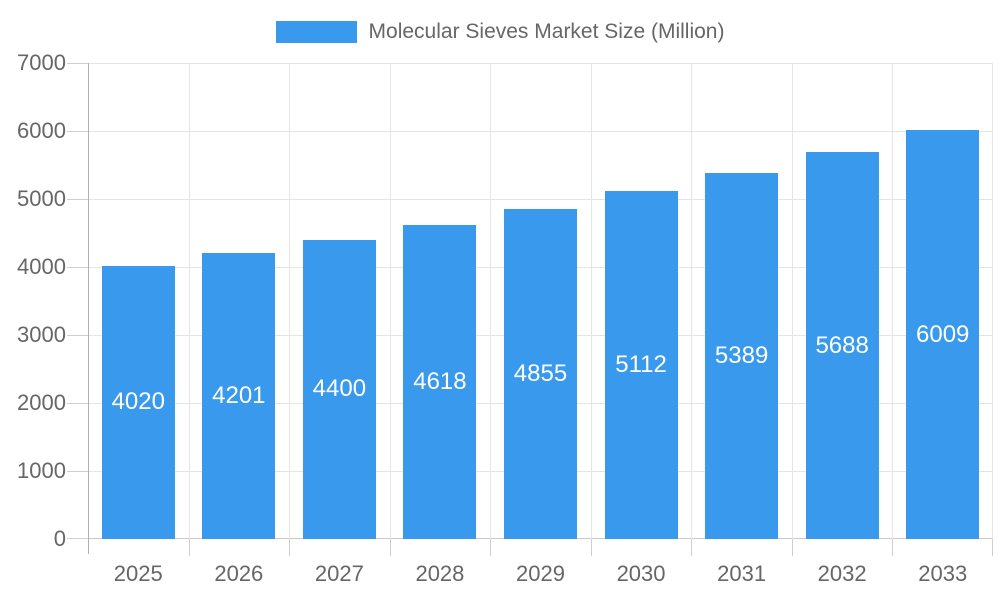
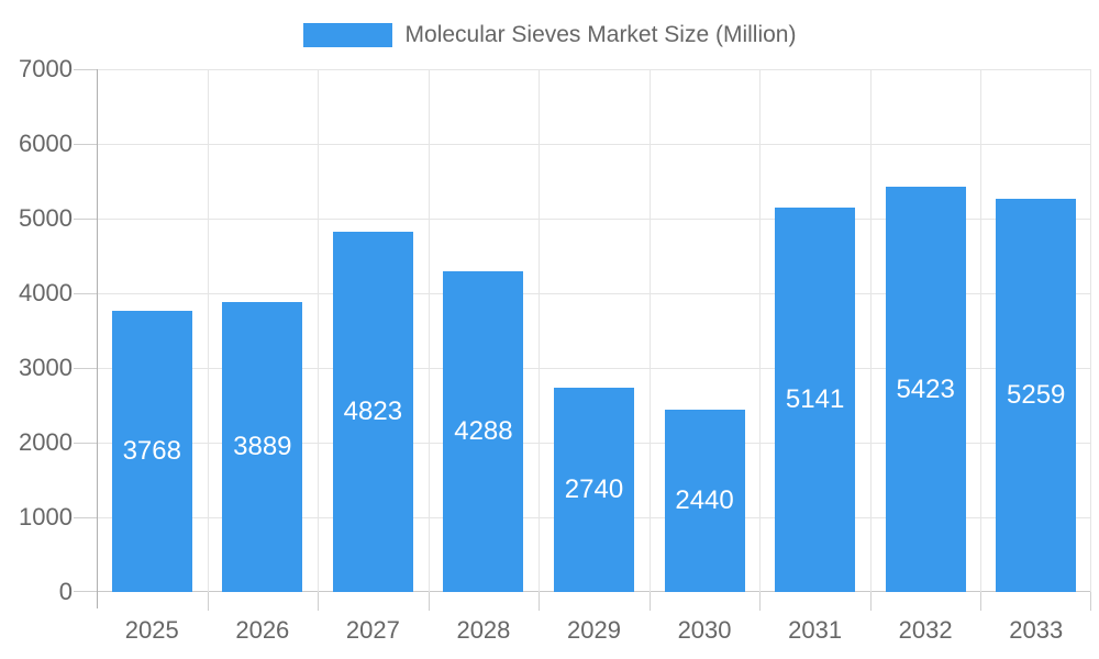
2025: 4020 -> 3768
2026: 4201 -> 3889
2027: 4400 -> 4823
2028: 4618 -> 4288
2029: 4855 -> 2740
2030: 5112 -> 2440
2031: 5389 -> 5141
2032: 5688 -> 5423
2033: 6009 -> 5259
